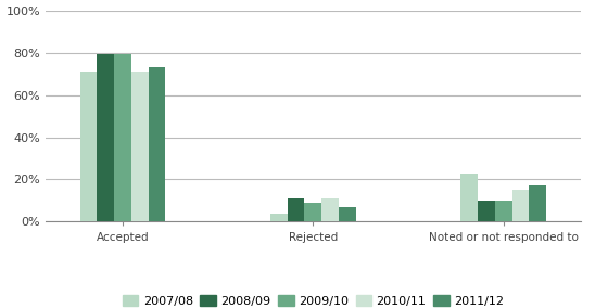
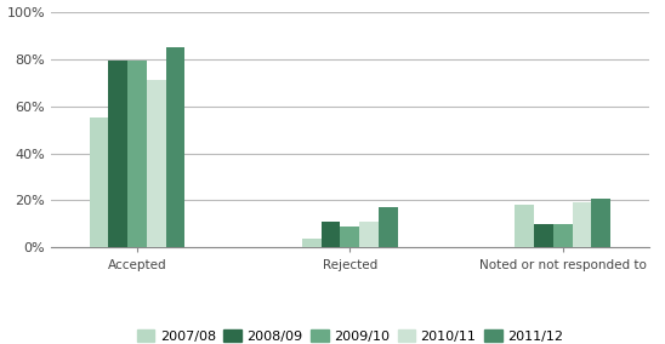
2007/08/Accepted: 71% -> 55%
2011/12/Accepted: 73% -> 85%
2011/12/Rejected: 7% -> 17%
2007/08/Noted or not responded to: 23% -> 18%
2010/11/Noted or not responded to: 15% -> 19%
2011/12/Noted or not responded to: 17% -> 21%
